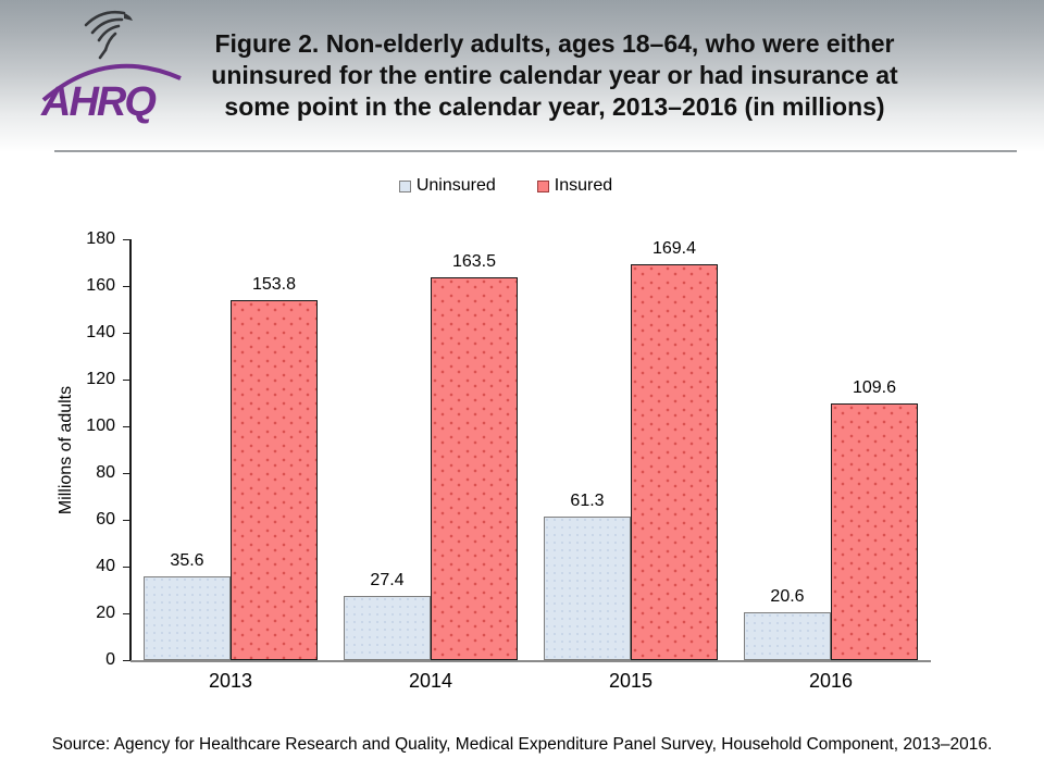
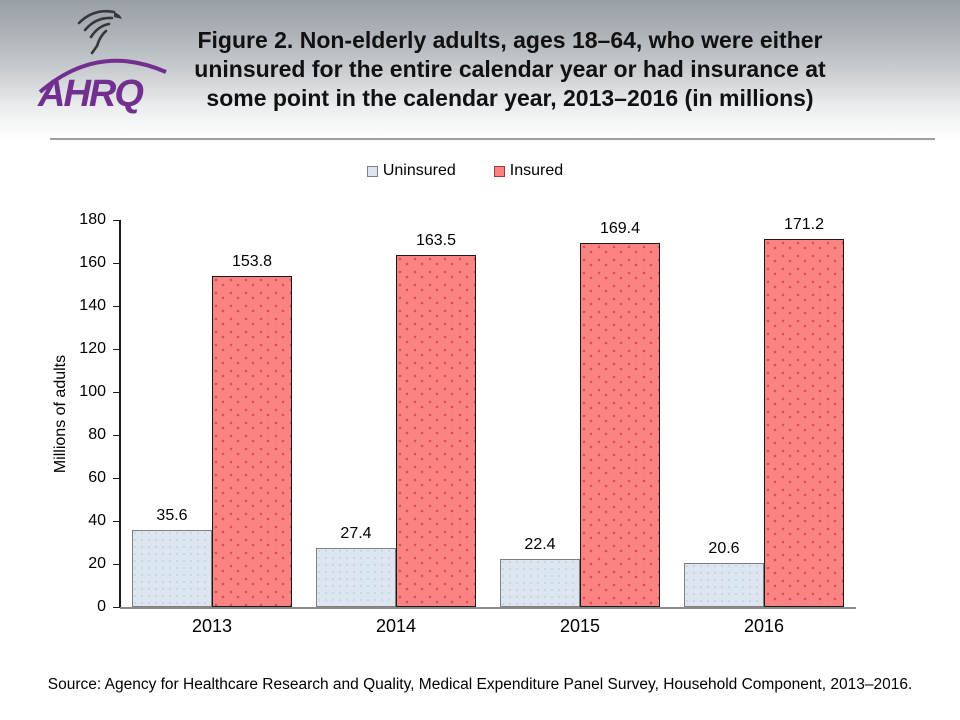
Uninsured/2015: 61.3 -> 22.4
Insured/2016: 109.6 -> 171.2
